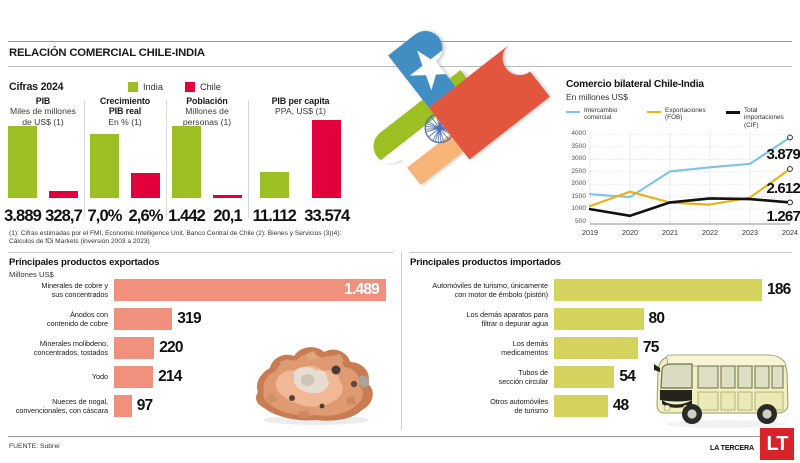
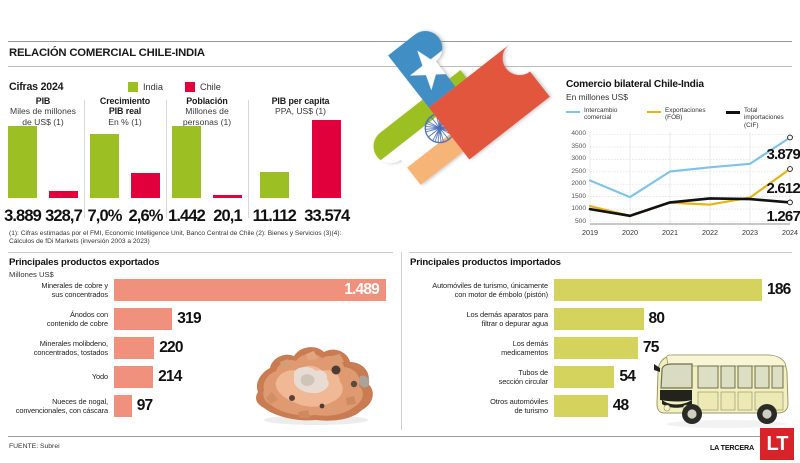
Intercambio comercial/2019: 1600 -> 2200
Exportaciones (FOB)/2020: 1700 -> 700
